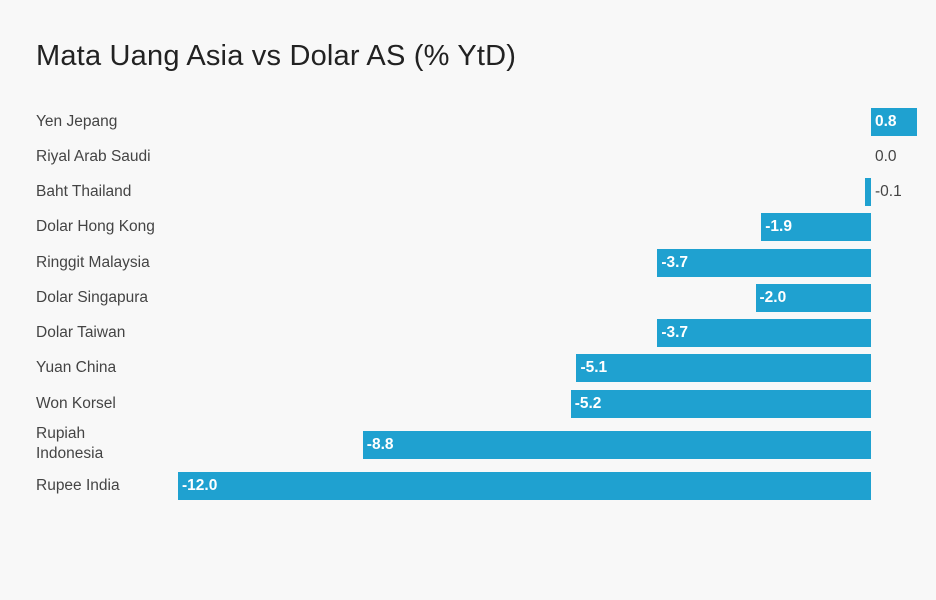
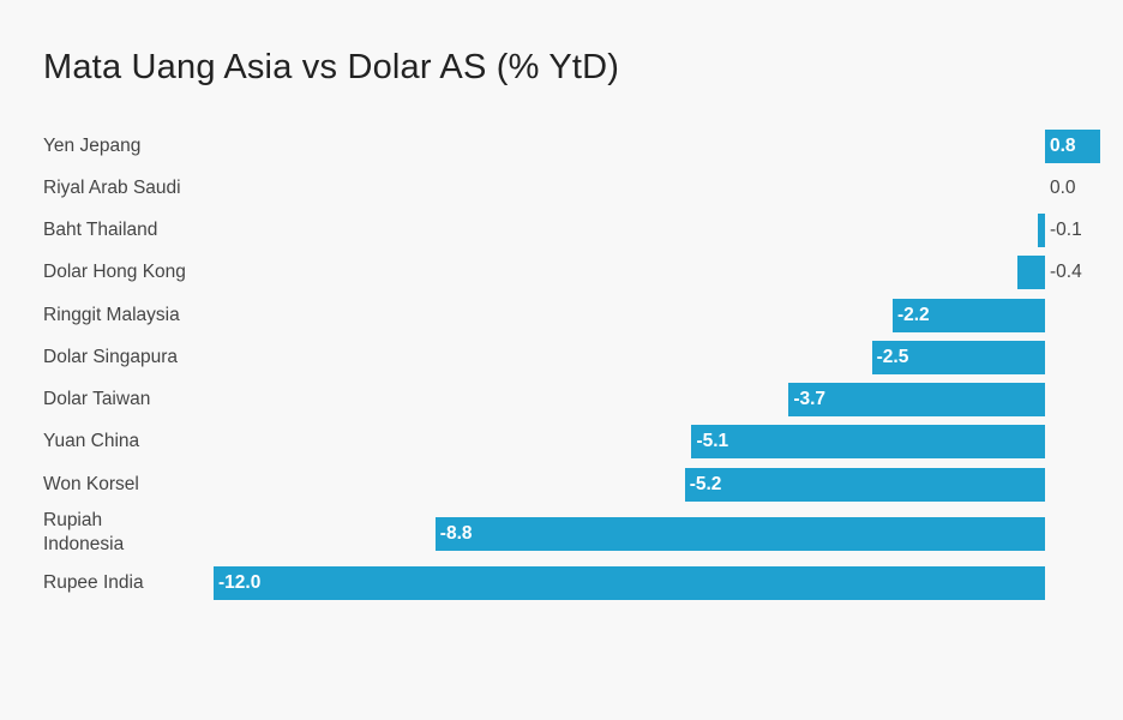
Dolar Hong Kong: -1.9 -> -0.4
Ringgit Malaysia: -3.7 -> -2.2
Dolar Singapura: -2.0 -> -2.5
